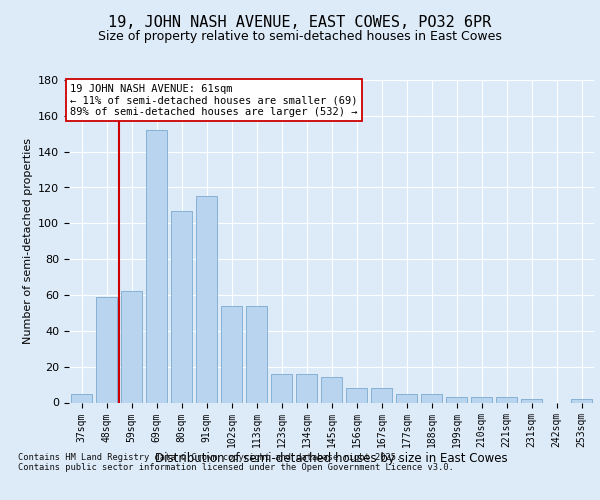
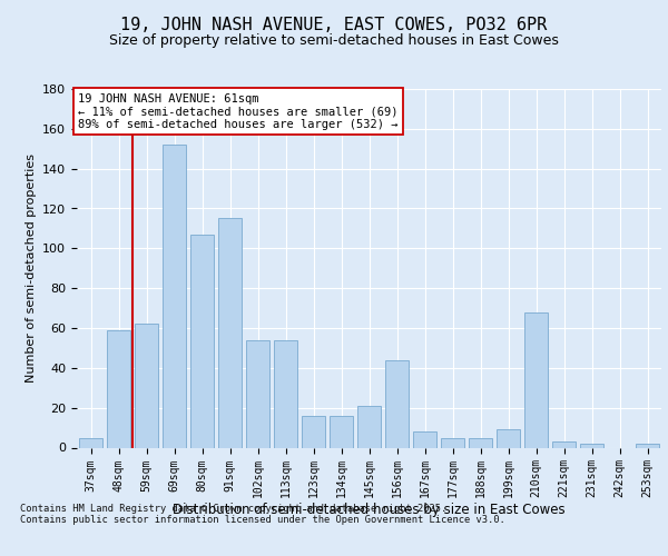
145sqm: 14 -> 21
156sqm: 8 -> 44
199sqm: 3 -> 9
210sqm: 3 -> 68
